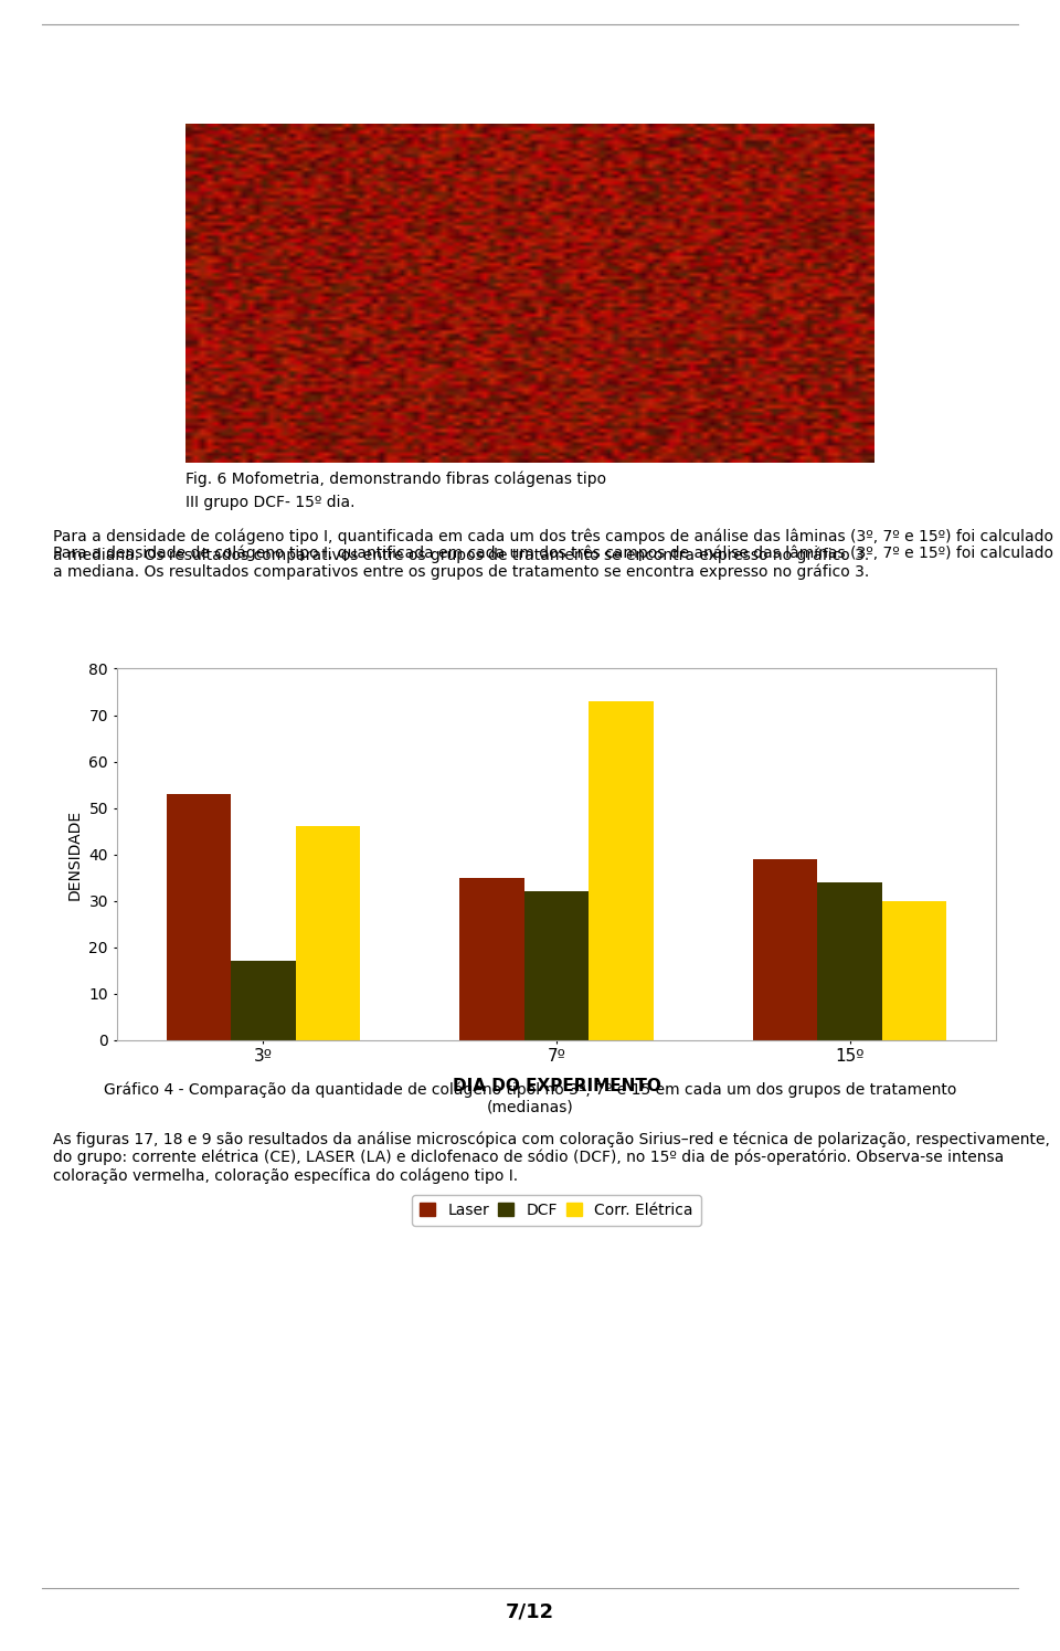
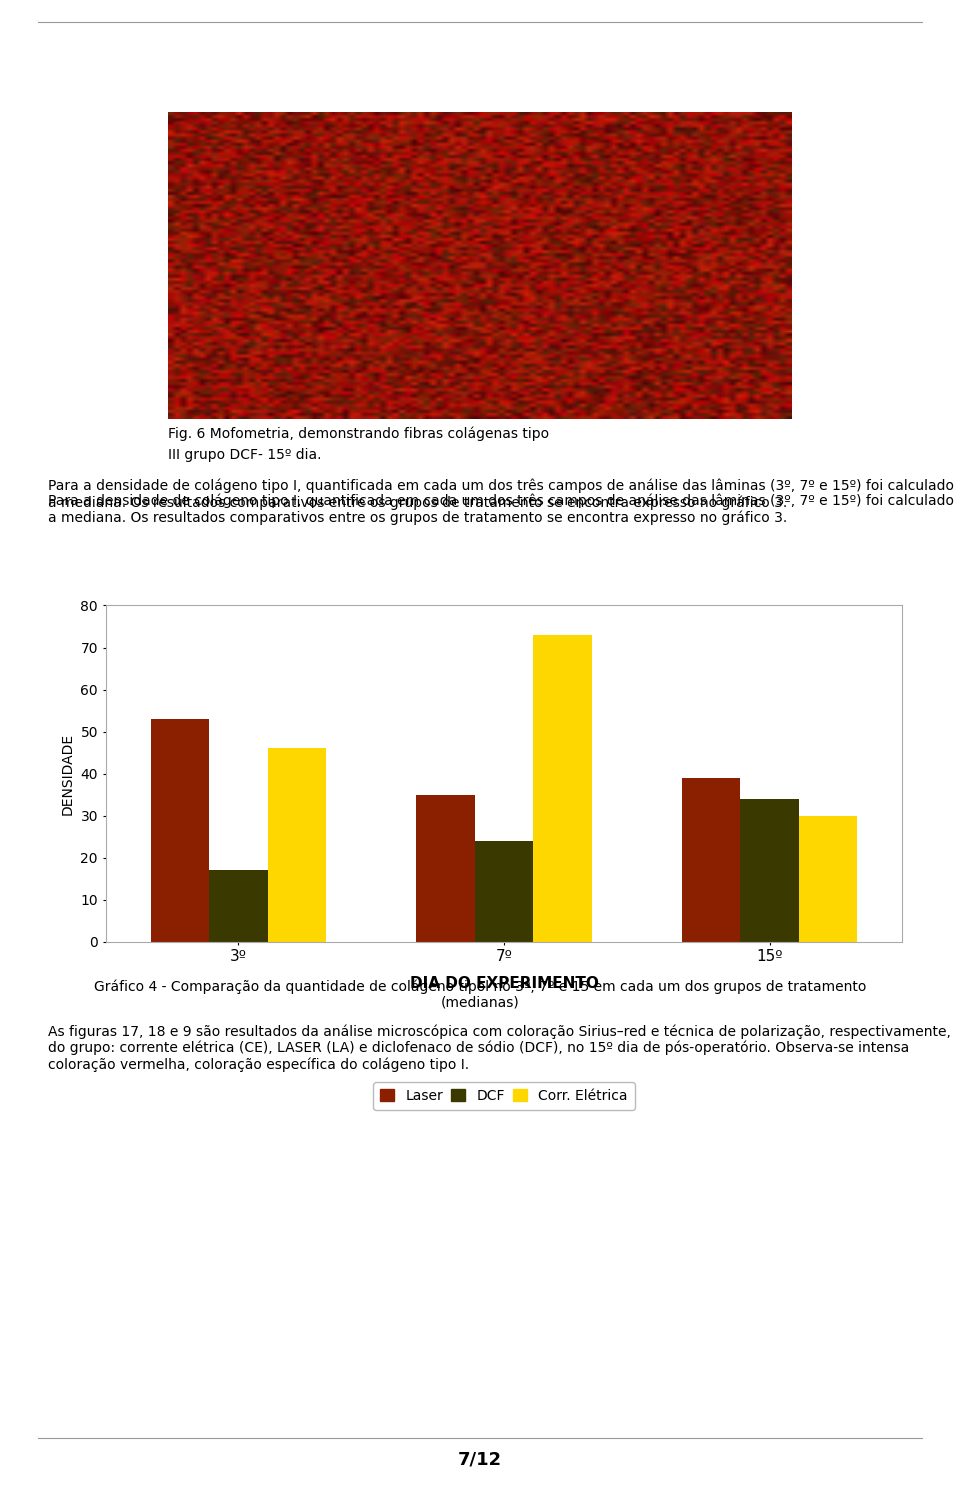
DCF/7º: 32 -> 24
